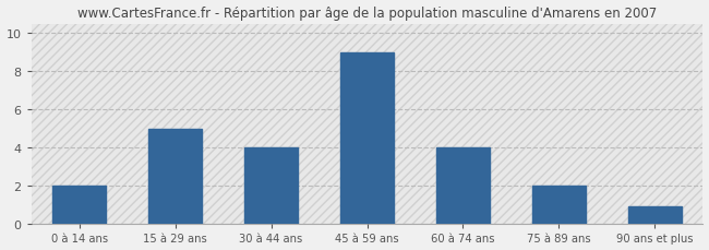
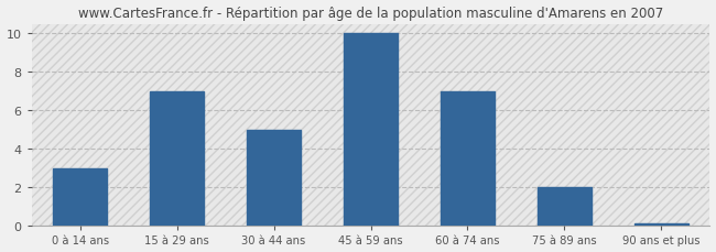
0 à 14 ans: 2.0 -> 3.0
15 à 29 ans: 5.0 -> 7.0
30 à 44 ans: 4.0 -> 5.0
45 à 59 ans: 9.0 -> 10.0
60 à 74 ans: 4.0 -> 7.0
90 ans et plus: 0.9 -> 0.1
